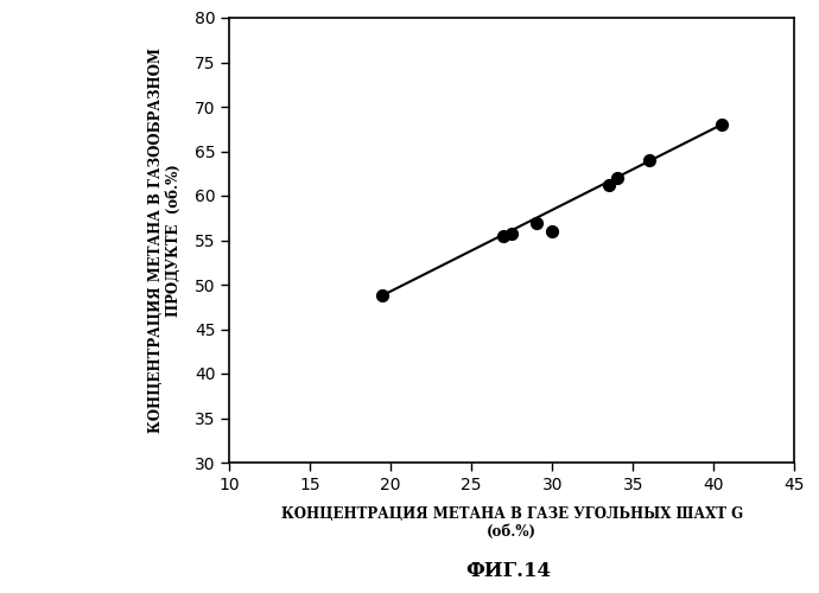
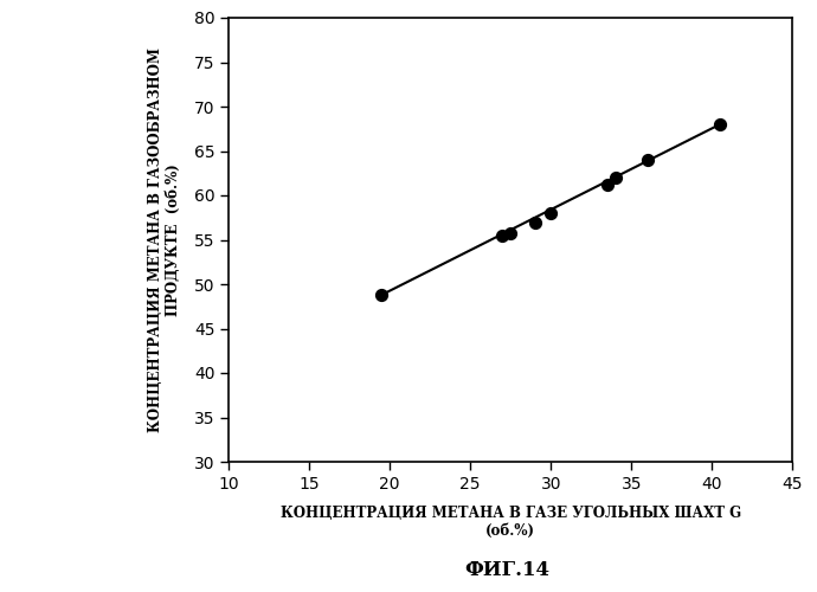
30: 56.0 -> 58.0
